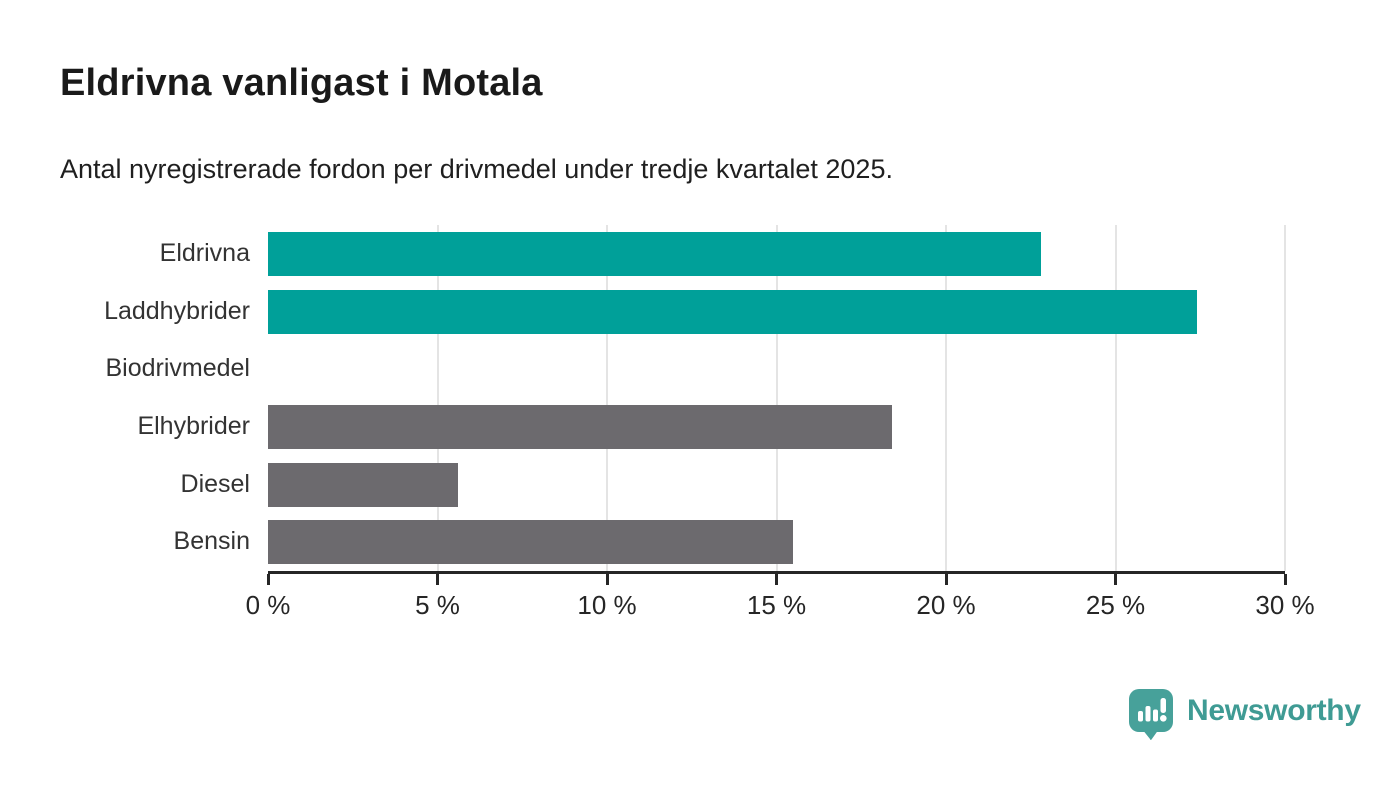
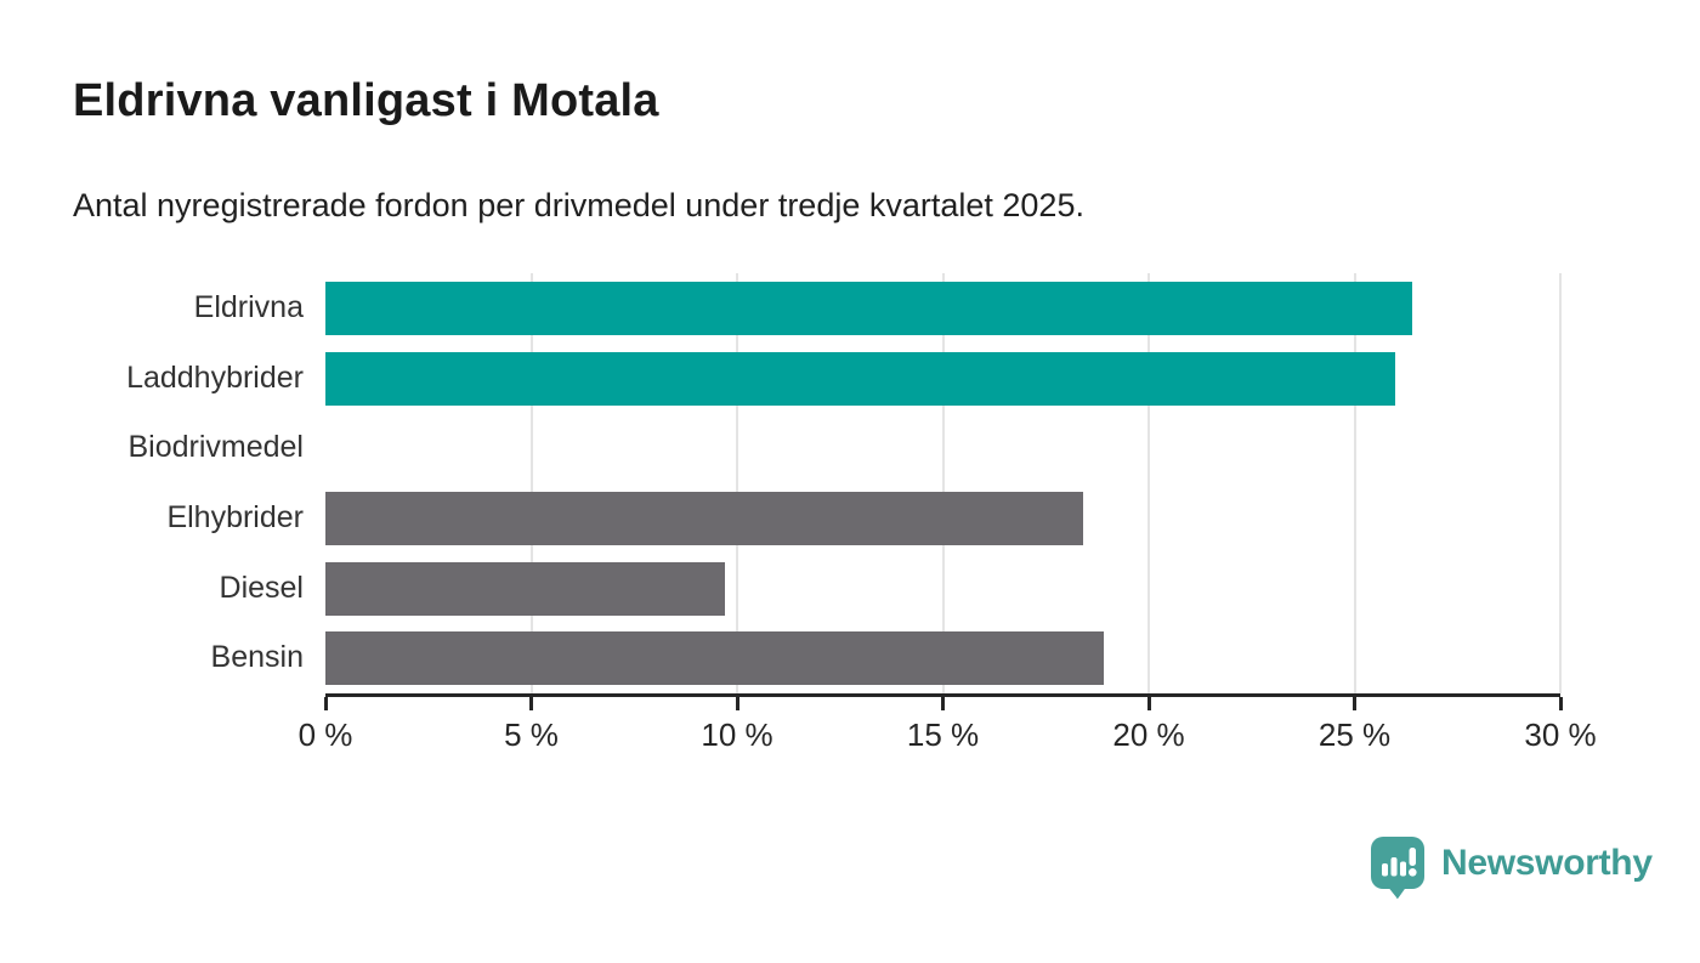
Eldrivna: 22.8% -> 26.4%
Laddhybrider: 27.4% -> 26.0%
Diesel: 5.6% -> 9.7%
Bensin: 15.5% -> 18.9%
